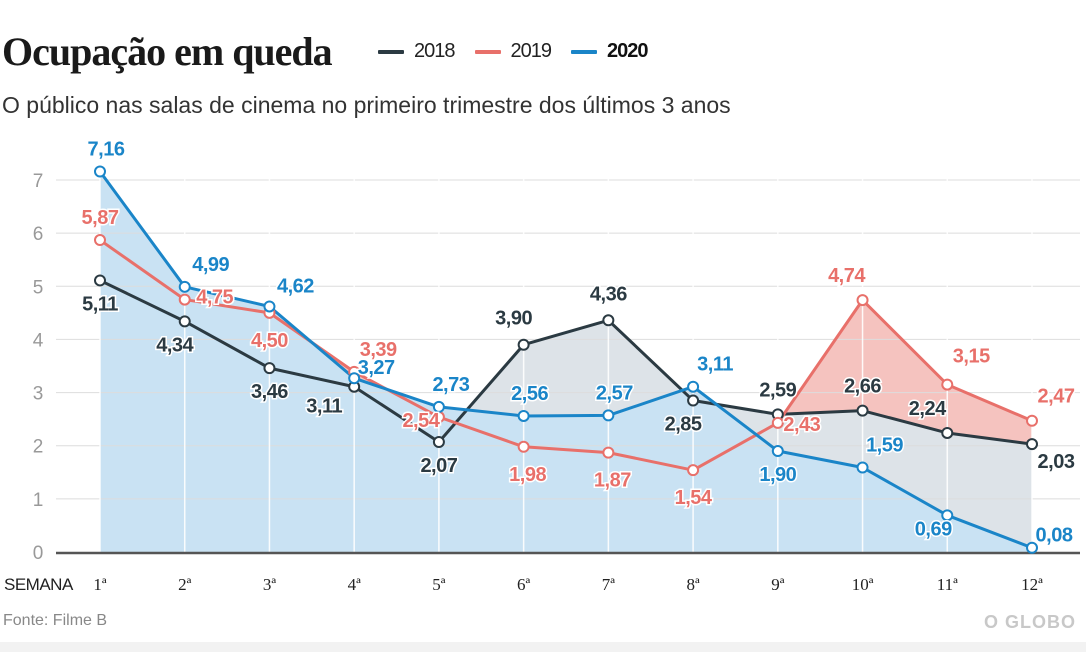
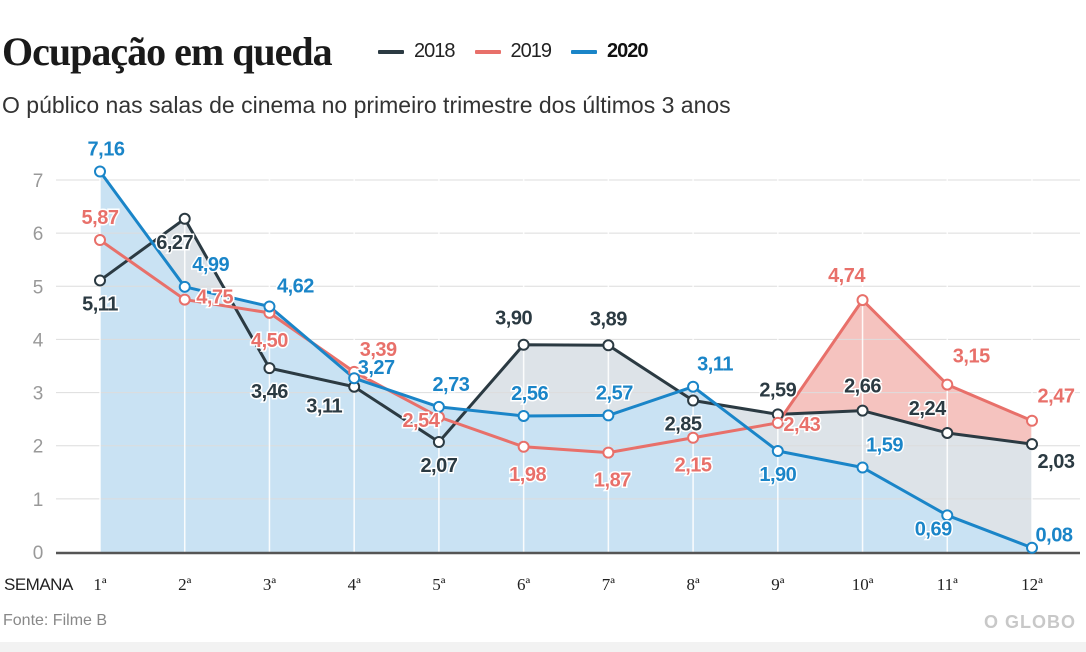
2018/2ª: 4,34 -> 6,27
2018/7ª: 4,36 -> 3,89
2019/8ª: 1,54 -> 2,15
